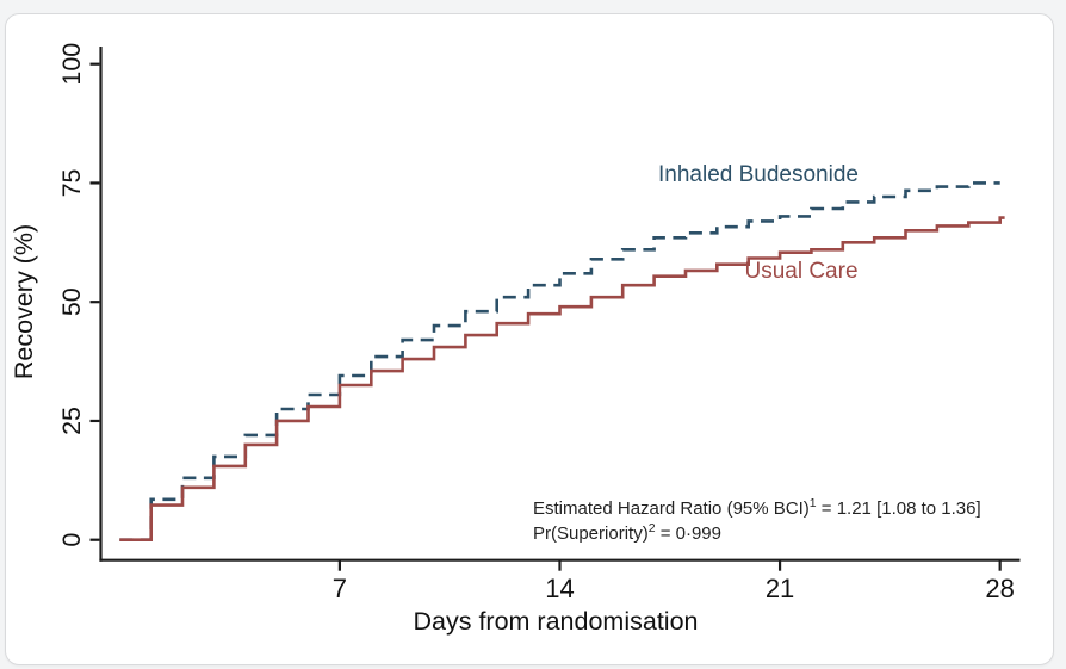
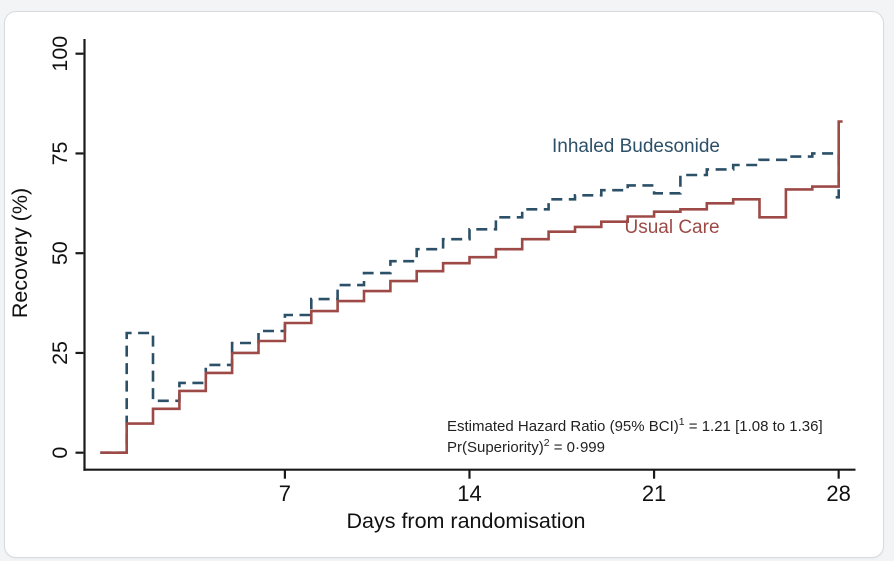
Inhaled Budesonide/1: 8 -> 30
Inhaled Budesonide/21: 68 -> 65
Usual Care/25: 65 -> 59
Inhaled Budesonide/28: 75 -> 64
Usual Care/28: 68 -> 83
